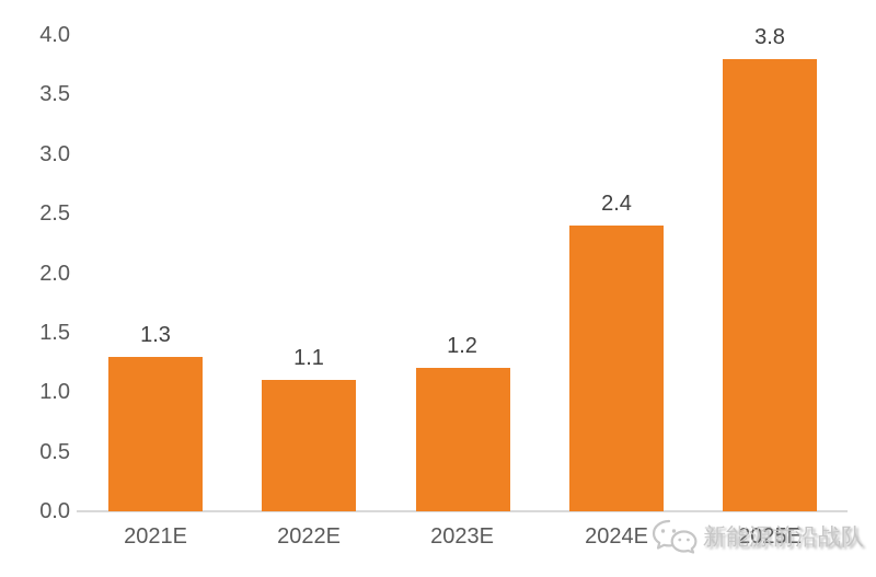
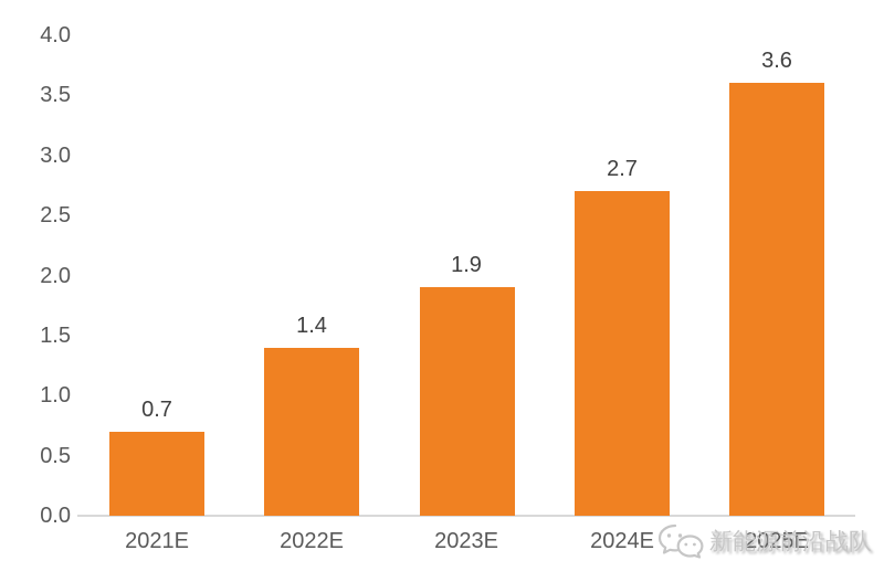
2021E: 1.3 -> 0.7
2022E: 1.1 -> 1.4
2023E: 1.2 -> 1.9
2024E: 2.4 -> 2.7
2025E: 3.8 -> 3.6
